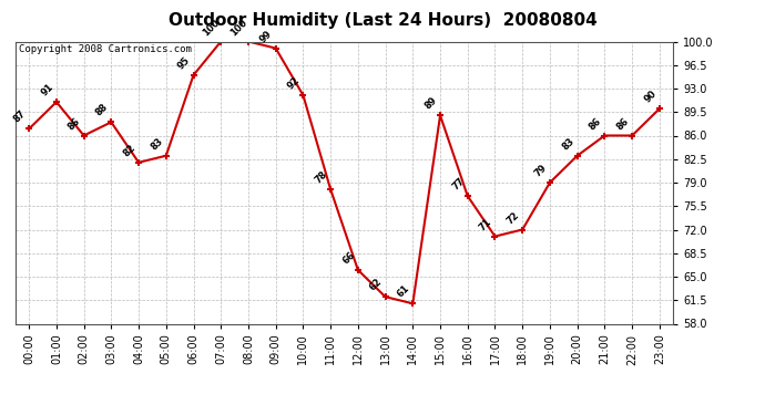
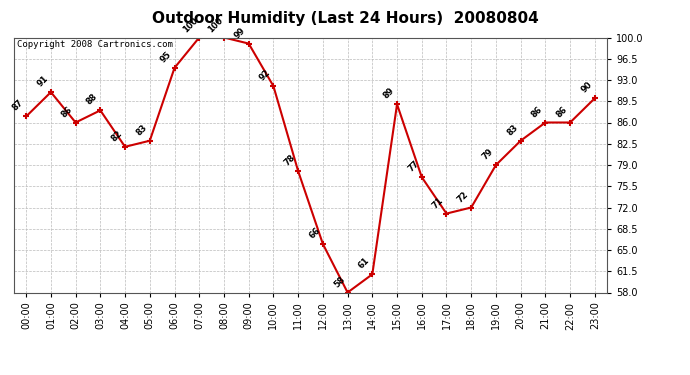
13:00: 62 -> 58
